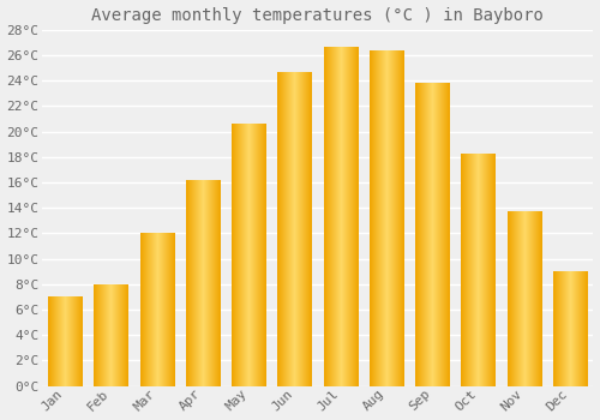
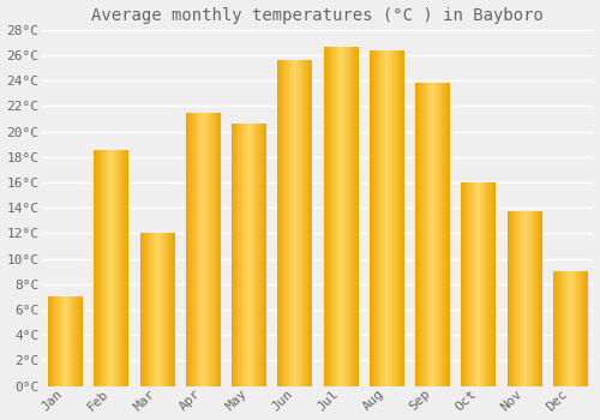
Feb: 8.0°C -> 18.5°C
Apr: 16.2°C -> 21.5°C
Jun: 24.7°C -> 25.6°C
Oct: 18.3°C -> 16.0°C
